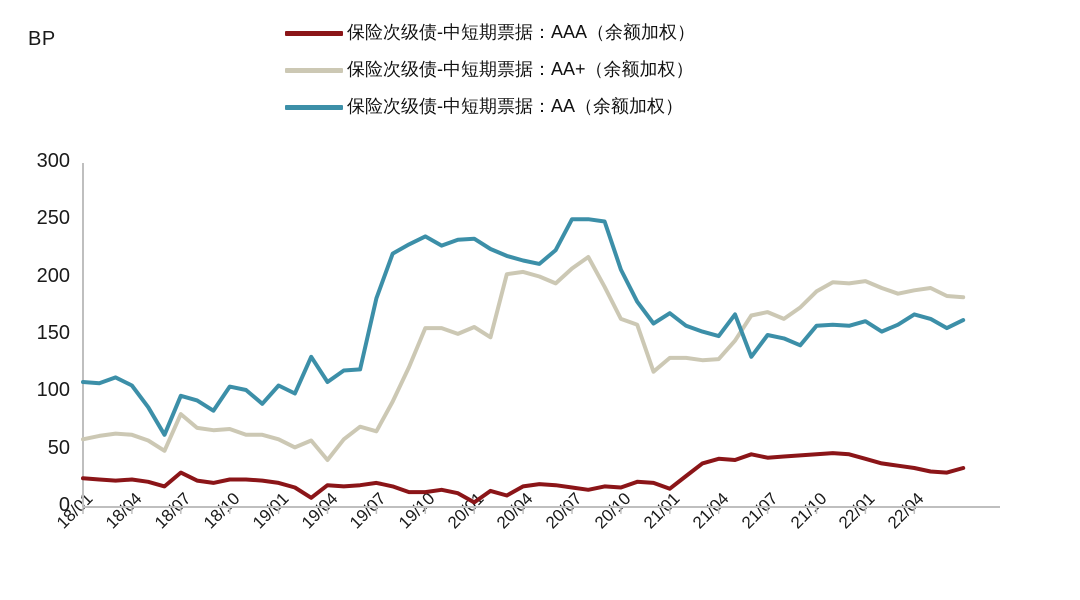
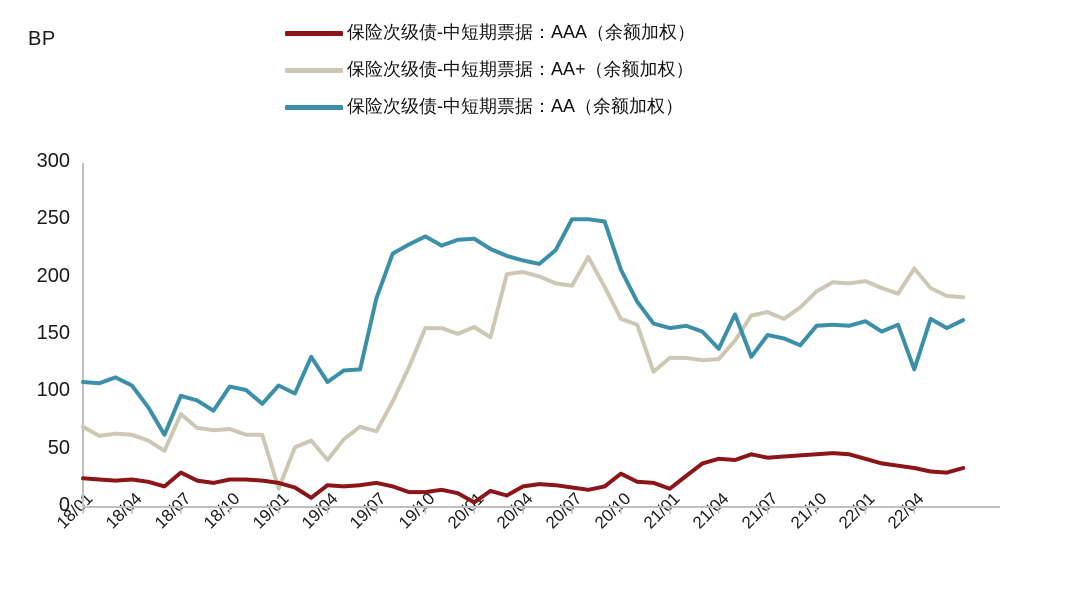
保险次级债-中短期票据：AA+（余额加权）/18/01: 59 -> 70
保险次级债-中短期票据：AA+（余额加权）/19/01: 59 -> 16
保险次级债-中短期票据：AA+（余额加权）/20/07: 208 -> 193
保险次级债-中短期票据：AAA（余额加权）/20/10: 17 -> 29
保险次级债-中短期票据：AA（余额加权）/21/01: 169 -> 156
保险次级债-中短期票据：AA（余额加权）/21/04: 149 -> 138
保险次级债-中短期票据：AA+（余额加权）/22/04: 189 -> 208
保险次级债-中短期票据：AA（余额加权）/22/04: 168 -> 120
